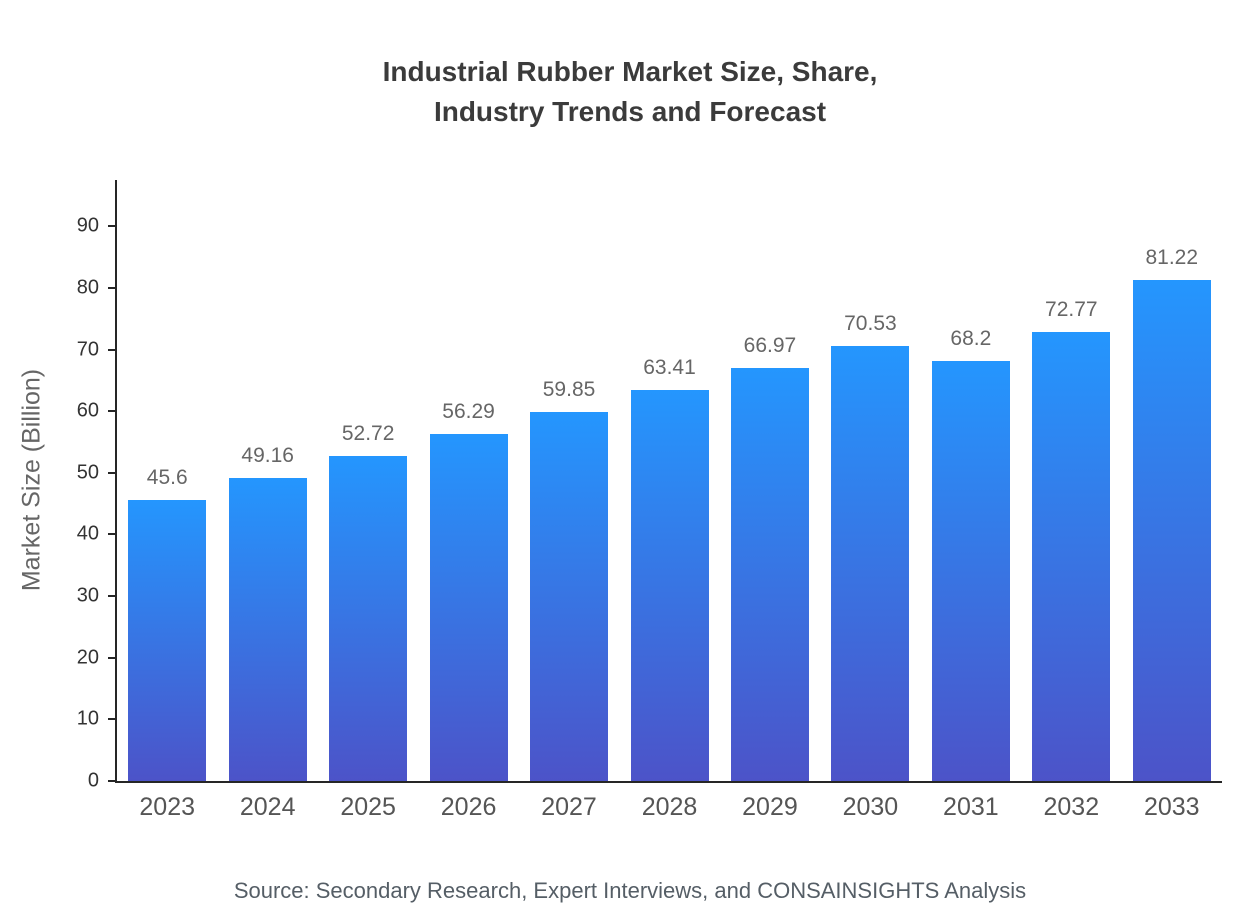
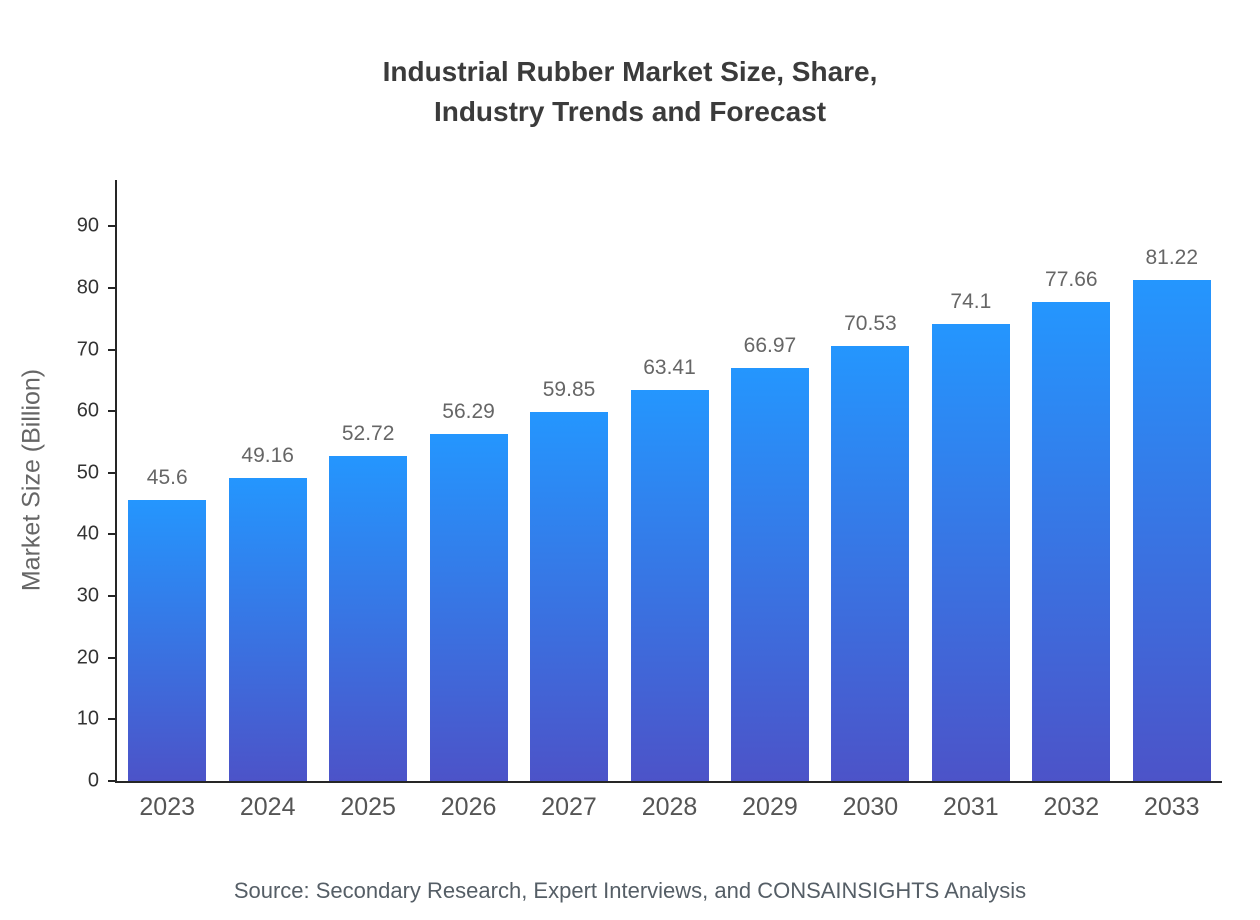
2031: 68.2 -> 74.1
2032: 72.77 -> 77.66
